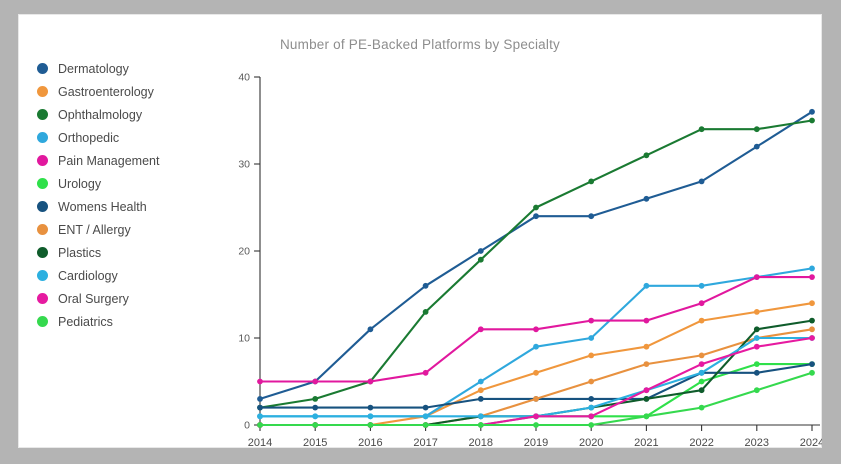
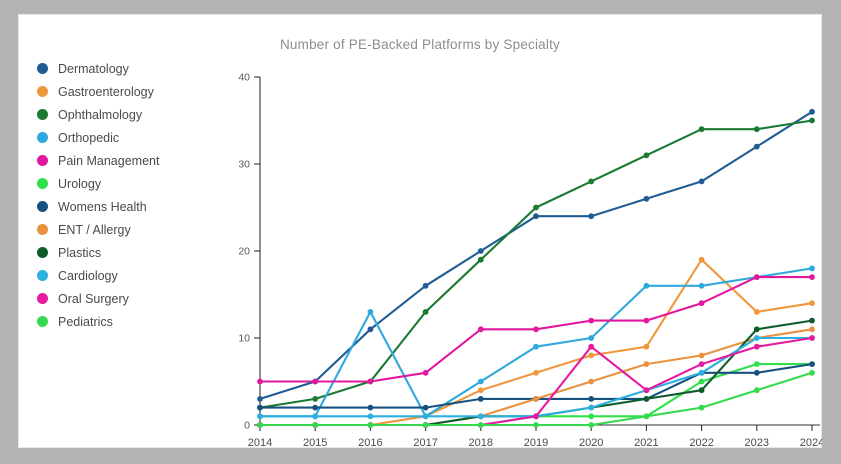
Orthopedic/2016: 1 -> 13
Oral Surgery/2020: 1 -> 9
Gastroenterology/2022: 12 -> 19
